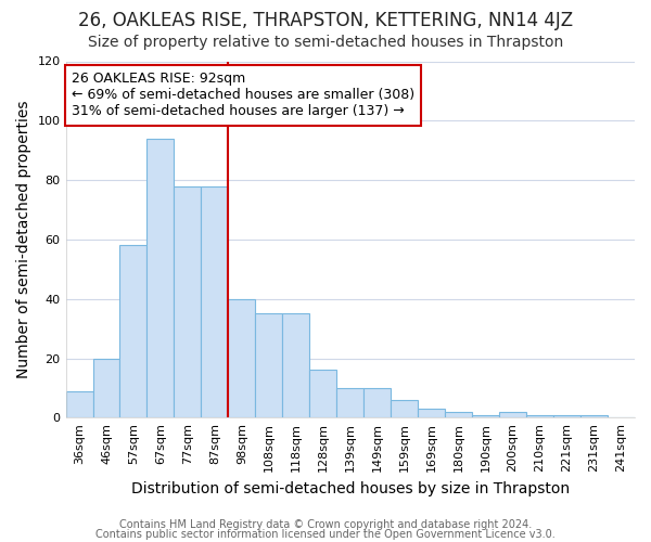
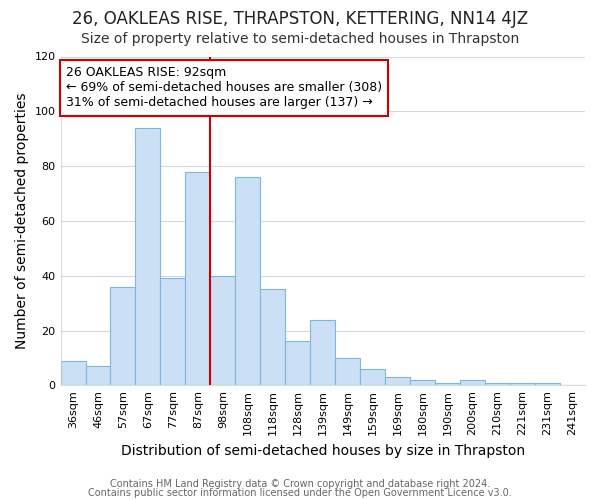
46sqm: 20 -> 7
57sqm: 58 -> 36
77sqm: 78 -> 39
108sqm: 35 -> 76
139sqm: 10 -> 24
